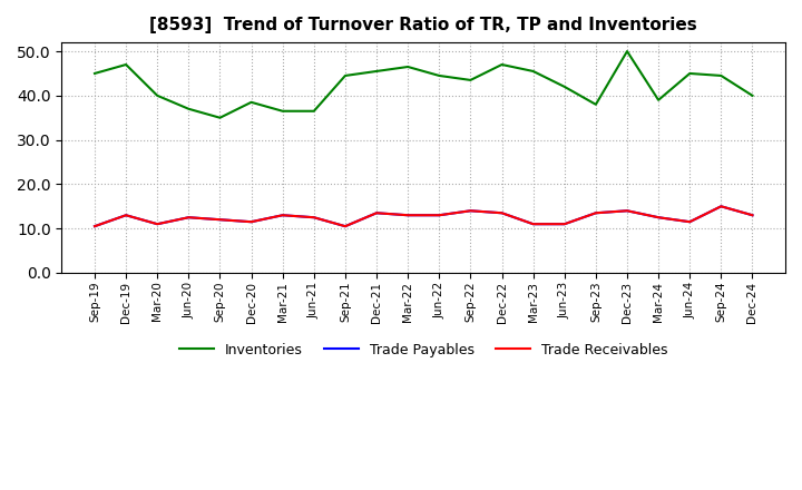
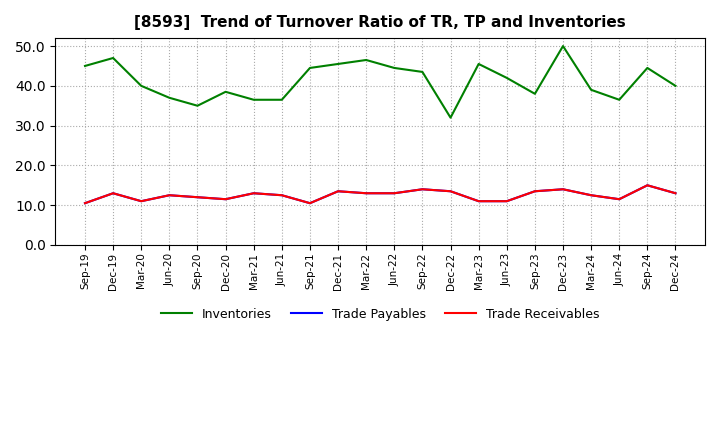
Inventories/Dec-22: 47.0 -> 32.0
Inventories/Jun-24: 45.0 -> 36.5
